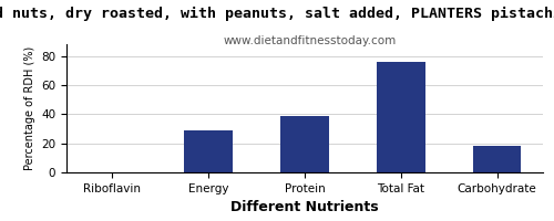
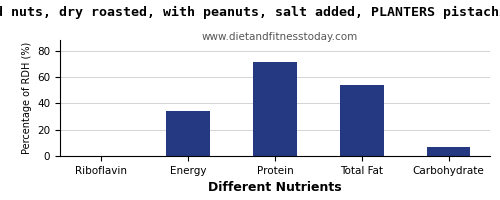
Energy: 29 -> 34
Protein: 39 -> 71
Total Fat: 76 -> 54
Carbohydrate: 18 -> 7
